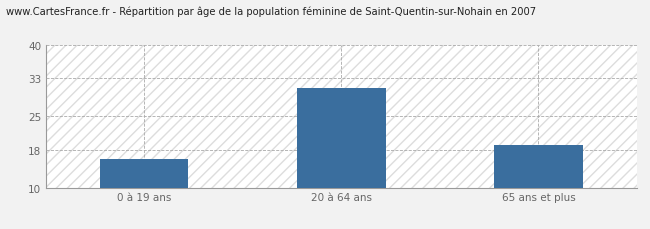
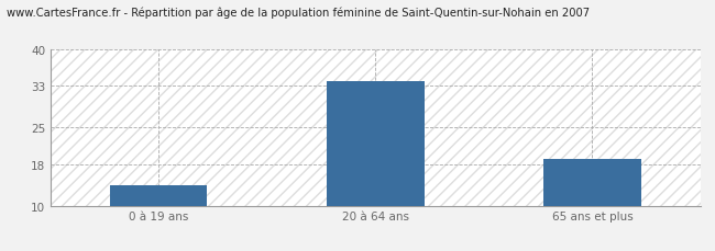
0 à 19 ans: 16 -> 14
20 à 64 ans: 31 -> 34
